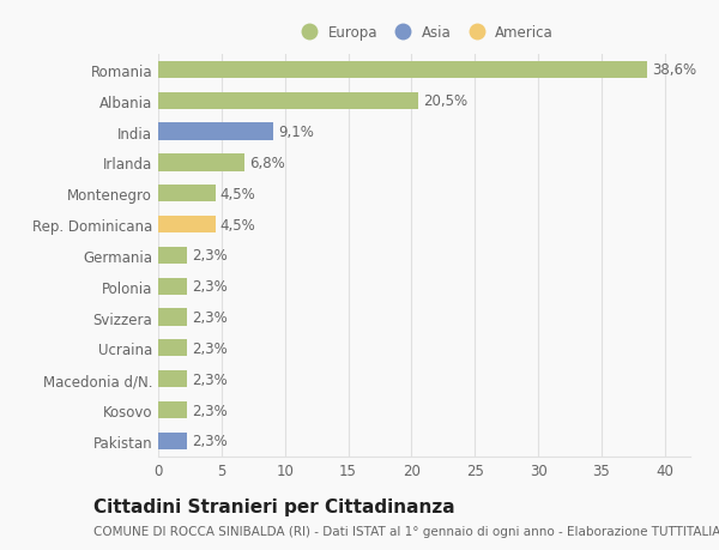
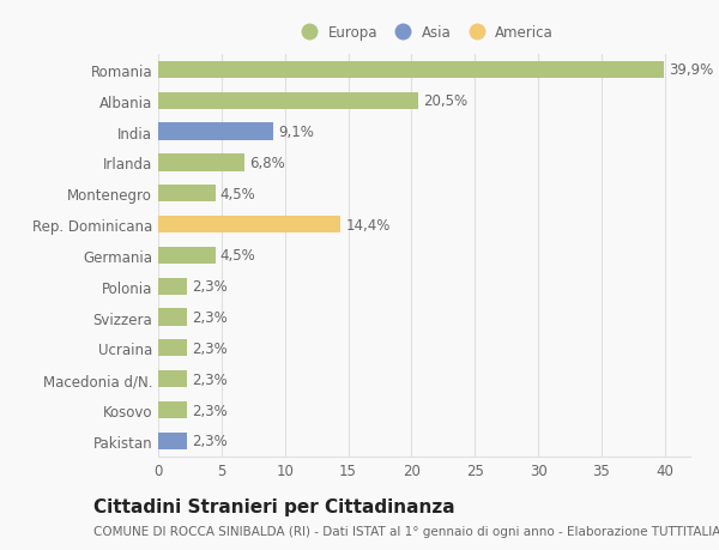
Romania: 38,6% -> 39,9%
Rep. Dominicana: 4,5% -> 14,4%
Germania: 2,3% -> 4,5%
